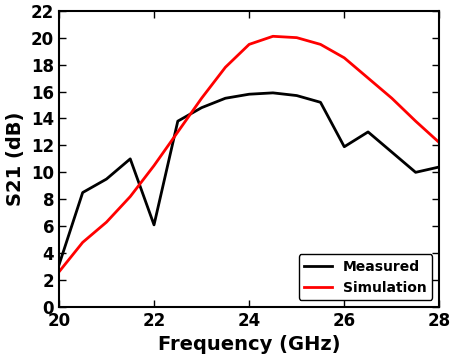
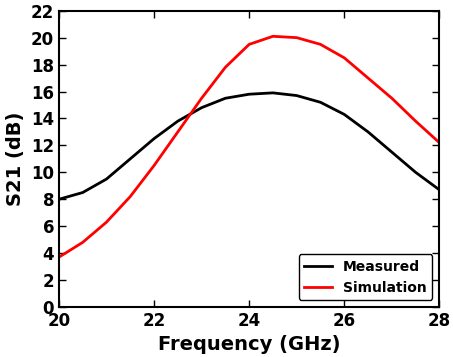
Measured/20: 3.1 -> 8.0
Simulation/20: 2.6 -> 3.7
Measured/22: 6.1 -> 12.5
Measured/26: 11.9 -> 14.3
Measured/28: 10.4 -> 8.7
